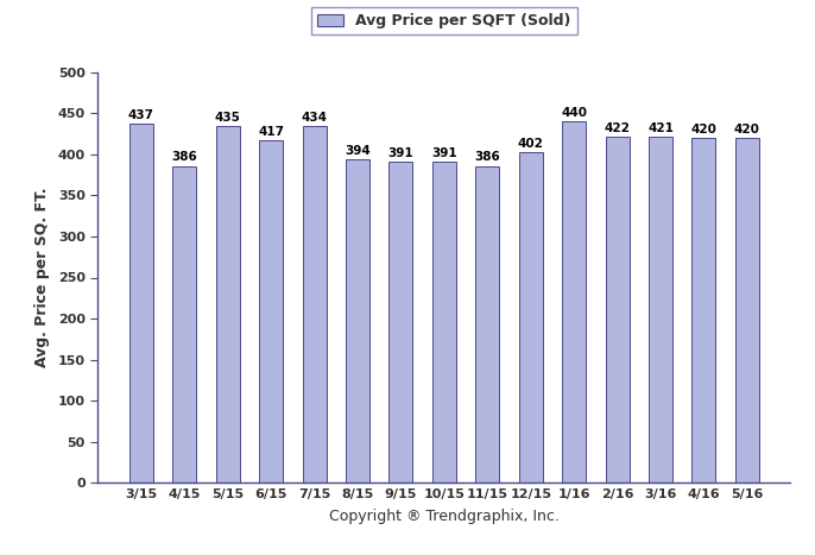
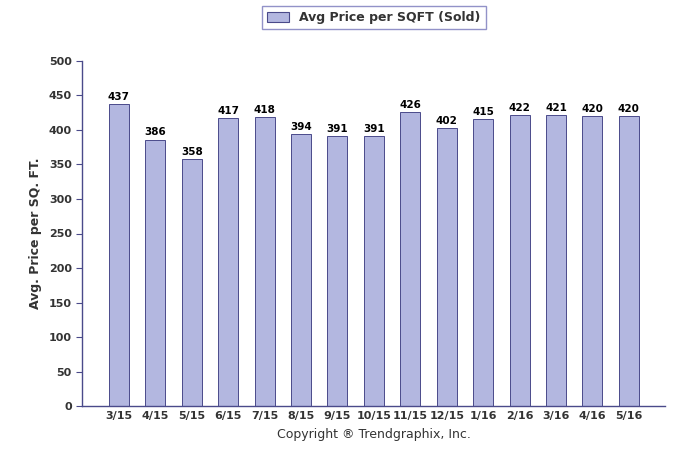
5/15: 435 -> 358
7/15: 434 -> 418
11/15: 386 -> 426
1/16: 440 -> 415
